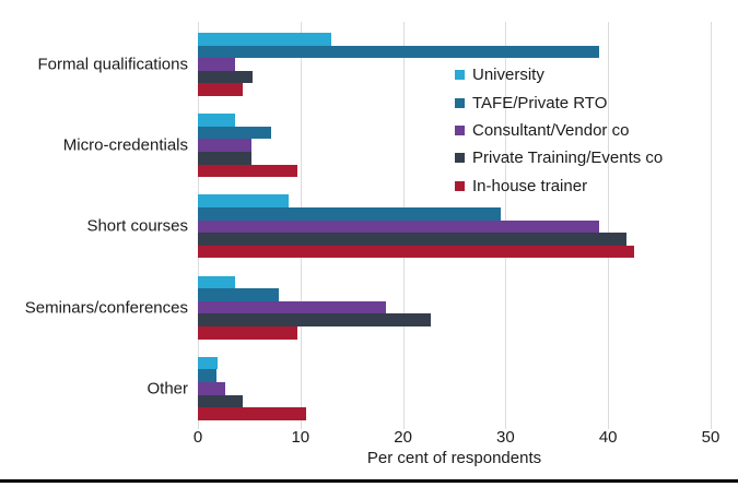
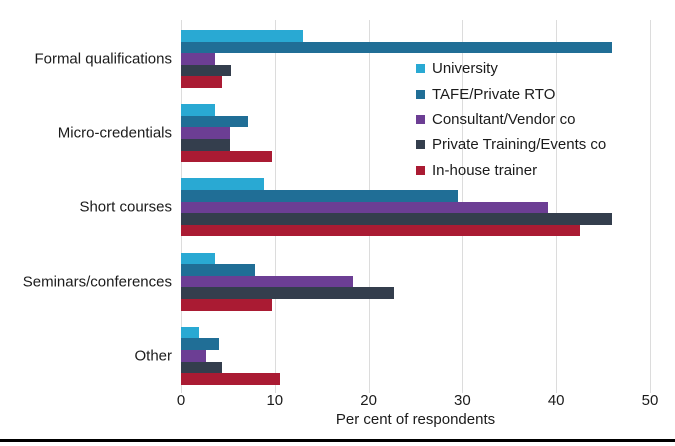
TAFE/Private RTO/Formal qualifications: 39 -> 46
Private Training/Events co/Short courses: 42 -> 46
TAFE/Private RTO/Other: 2 -> 4
